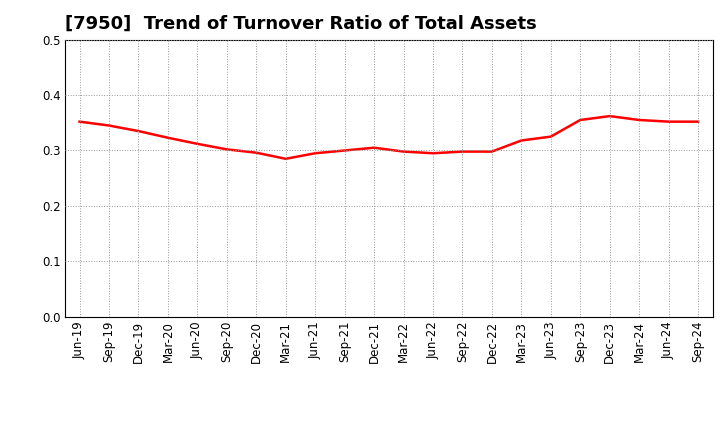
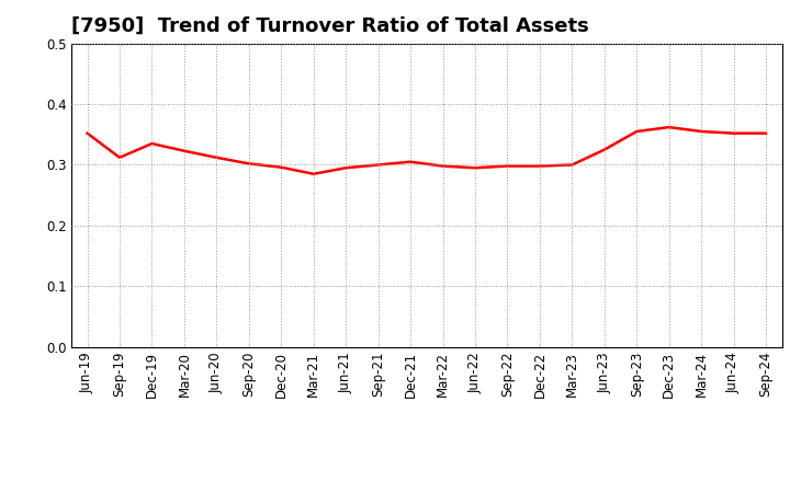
Sep-19: 0.345 -> 0.312
Mar-23: 0.318 -> 0.300
